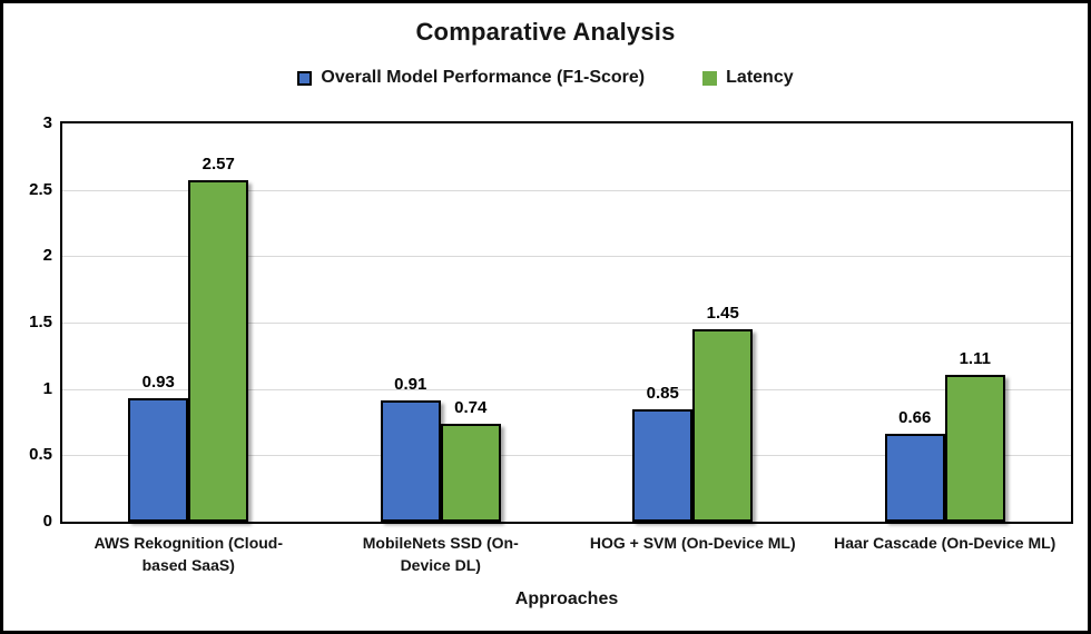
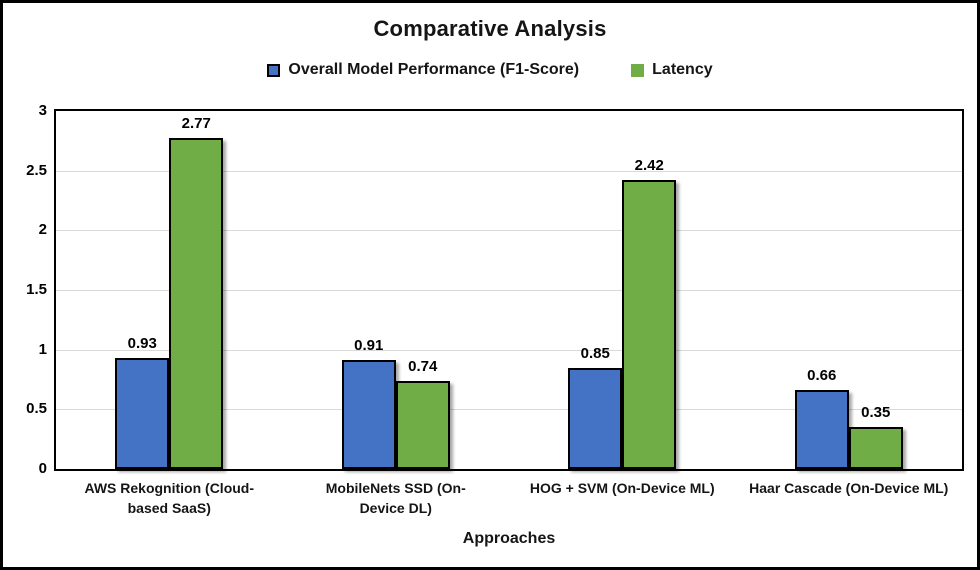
Latency/AWS Rekognition (Cloud-based SaaS): 2.57 -> 2.77
Latency/HOG + SVM (On-Device ML): 1.45 -> 2.42
Latency/Haar Cascade (On-Device ML): 1.11 -> 0.35
